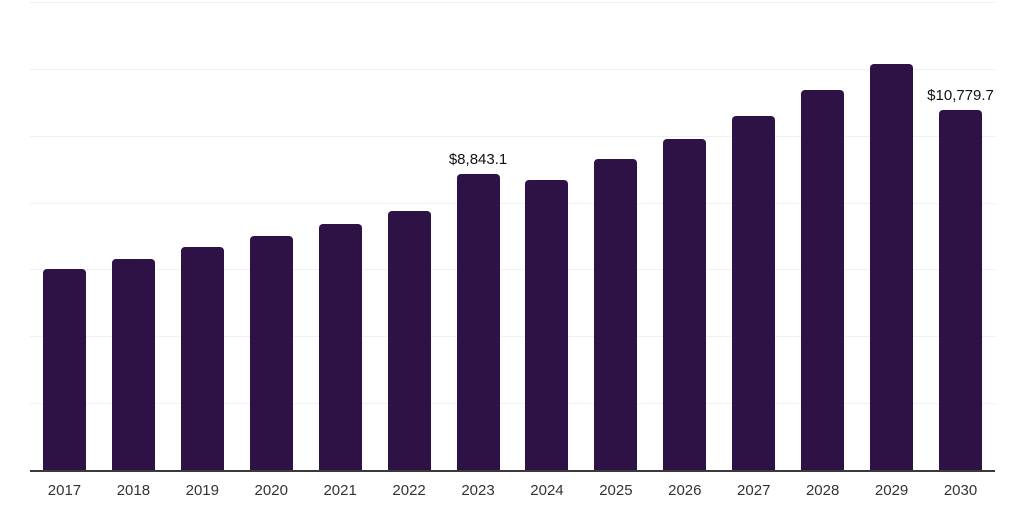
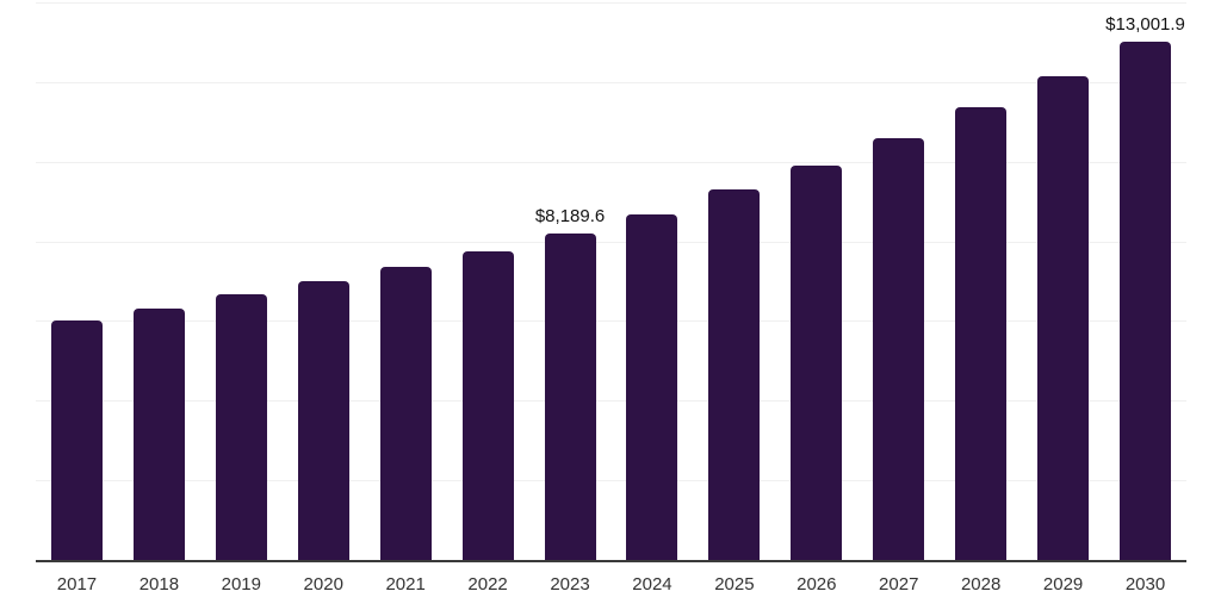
2023: $8,843.1 -> $8,189.6
2030: $10,779.7 -> $13,001.9
